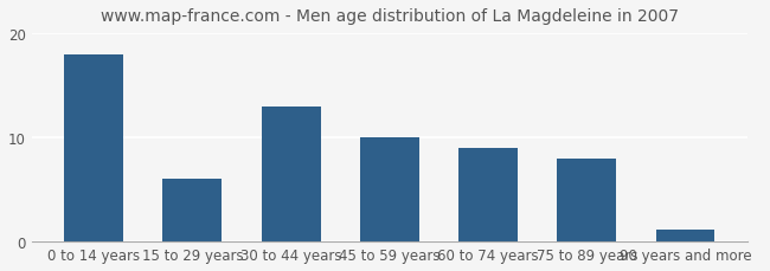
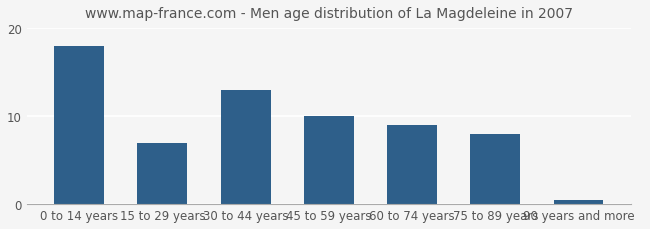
15 to 29 years: 6.0 -> 7.0
90 years and more: 1.2 -> 0.5
